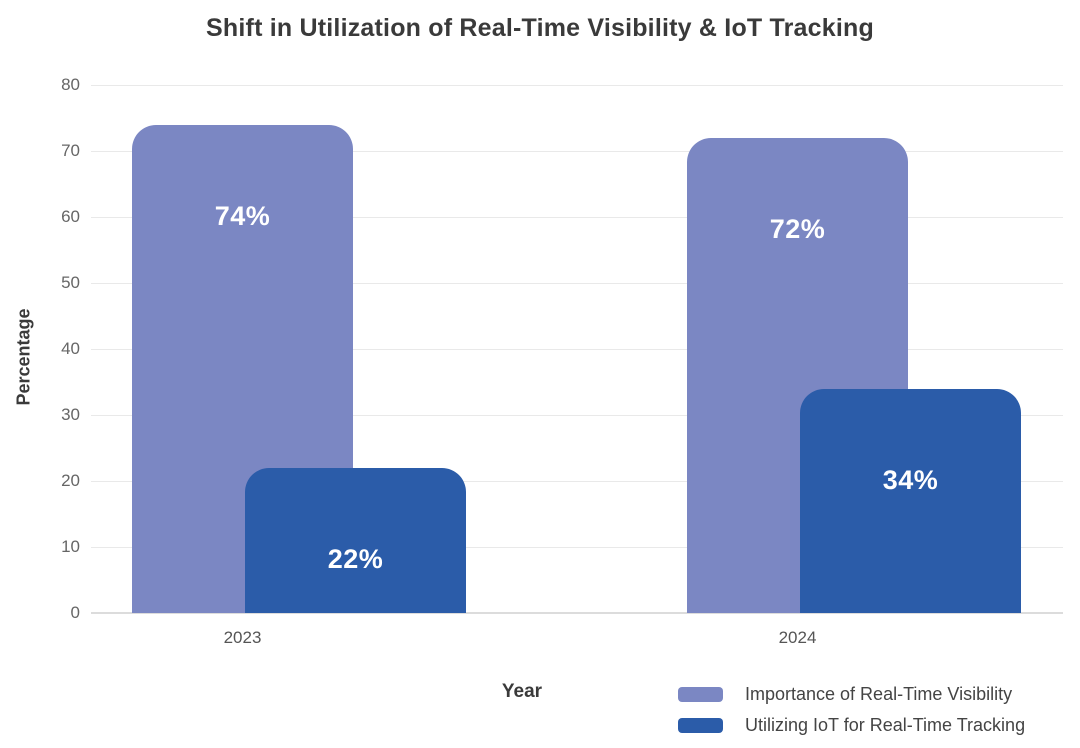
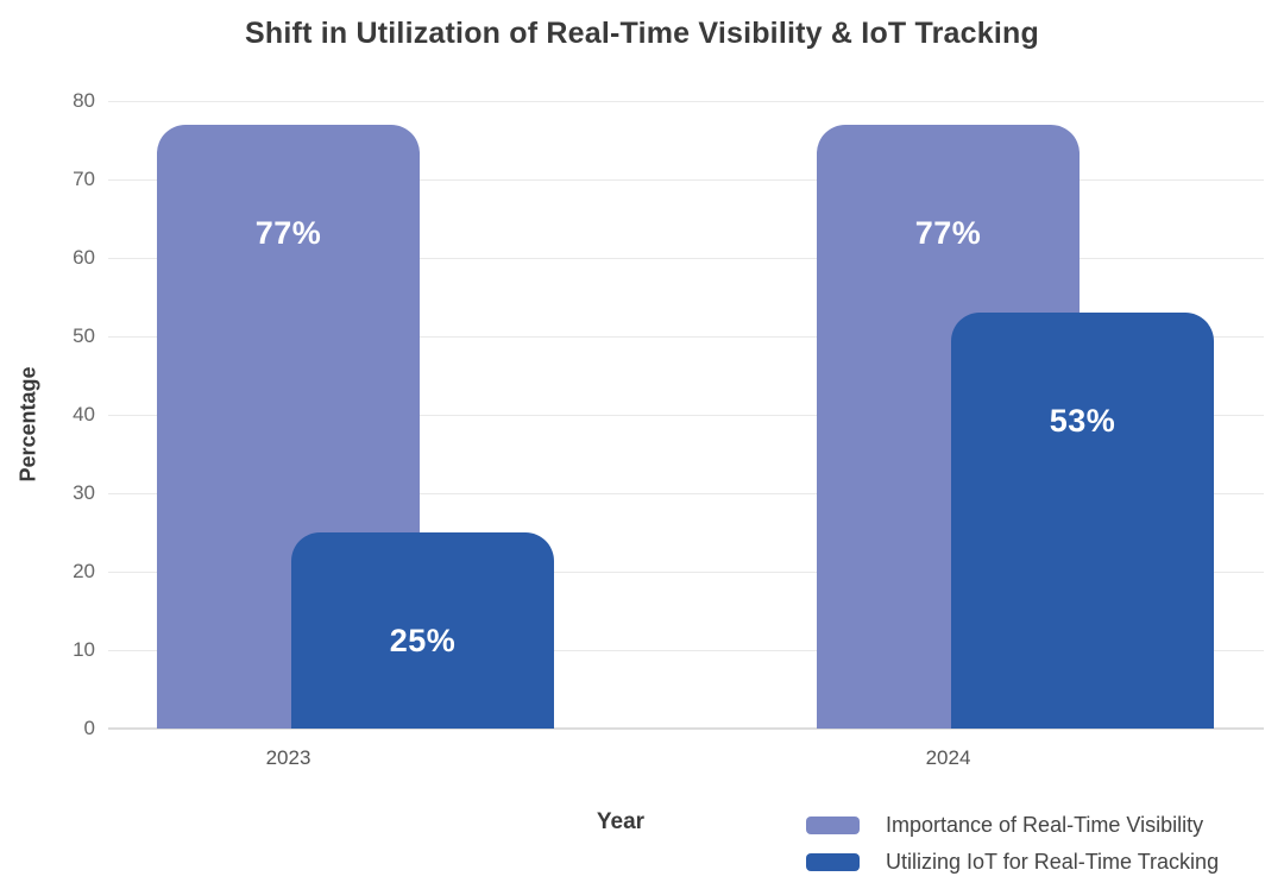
Importance of Real-Time Visibility/2023: 74% -> 77%
Utilizing IoT for Real-Time Tracking/2023: 22% -> 25%
Importance of Real-Time Visibility/2024: 72% -> 77%
Utilizing IoT for Real-Time Tracking/2024: 34% -> 53%
